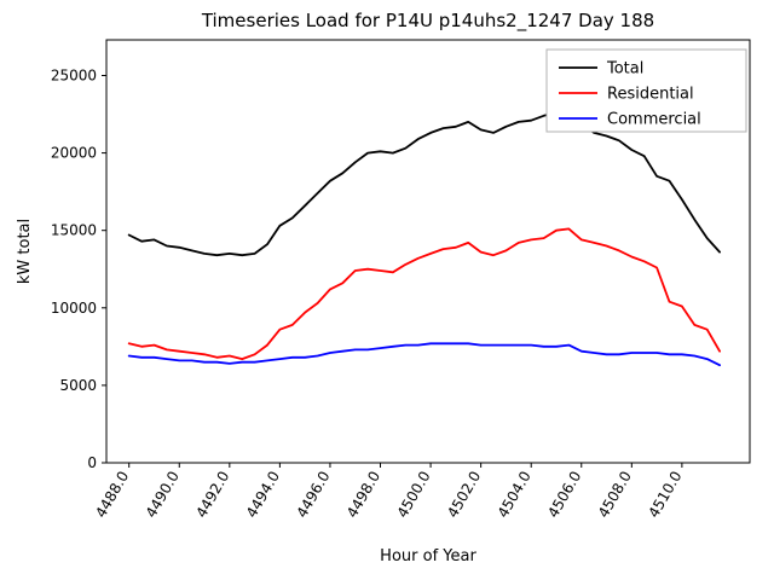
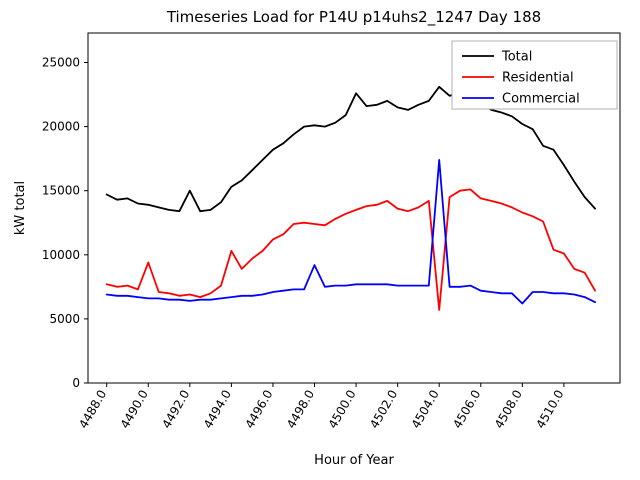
Residential/4490.0: 7200 -> 9400
Total/4492.0: 13500 -> 15000
Residential/4494.0: 8600 -> 10300
Commercial/4498.0: 7400 -> 9200
Total/4500.0: 21300 -> 22600
Total/4504.0: 22100 -> 23100
Residential/4504.0: 14400 -> 5700
Commercial/4504.0: 7600 -> 17400
Commercial/4508.0: 7100 -> 6200
